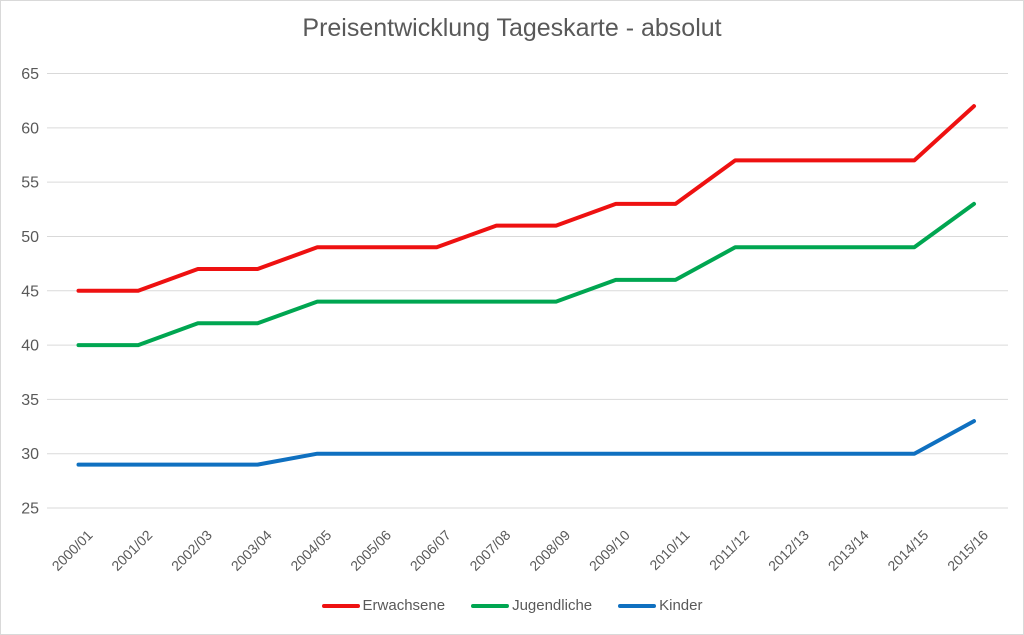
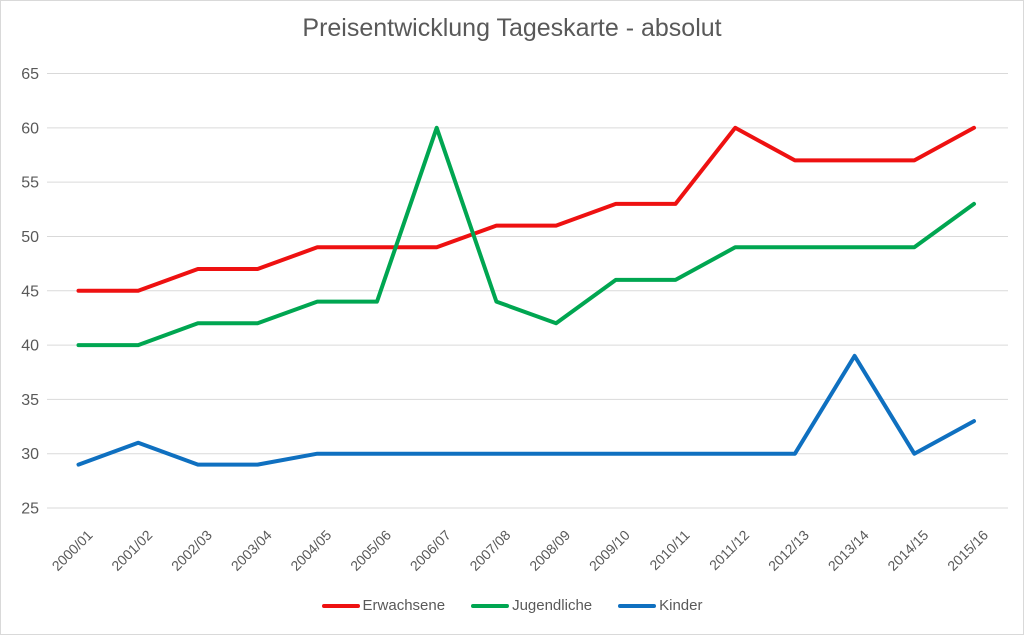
Kinder/2001/02: 29 -> 31
Jugendliche/2006/07: 44 -> 60
Jugendliche/2008/09: 44 -> 42
Erwachsene/2011/12: 57 -> 60
Kinder/2013/14: 30 -> 39
Erwachsene/2015/16: 62 -> 60
